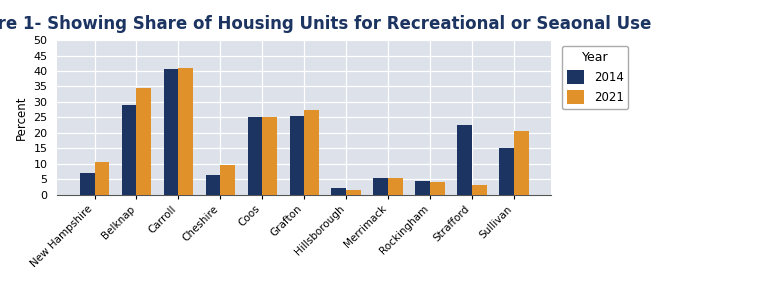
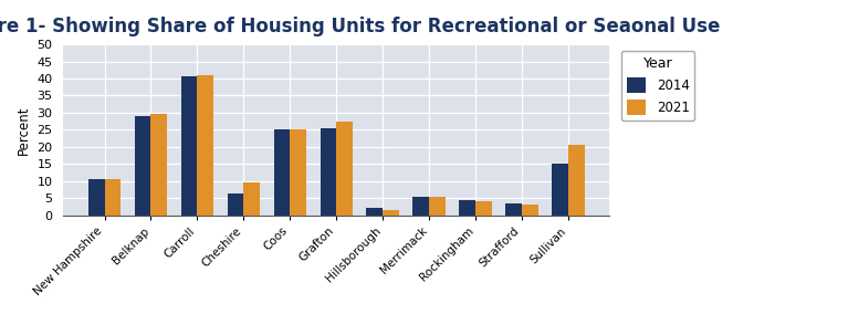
2014/New Hampshire: 7.0 -> 10.5
2021/Belknap: 34.5 -> 29.5
2014/Strafford: 22.5 -> 3.5
